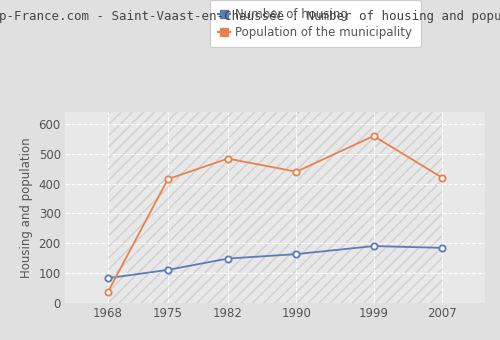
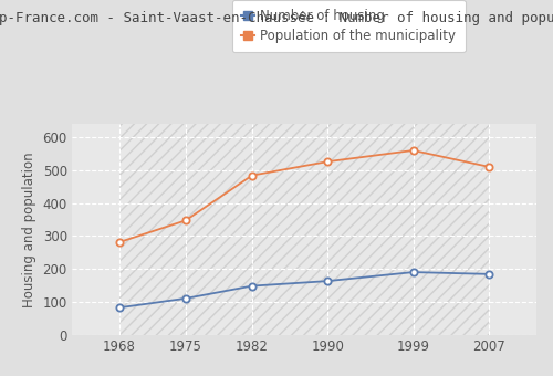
Population of the municipality/1968: 35 -> 281
Population of the municipality/1975: 415 -> 347
Population of the municipality/1990: 440 -> 526
Population of the municipality/2007: 420 -> 510
